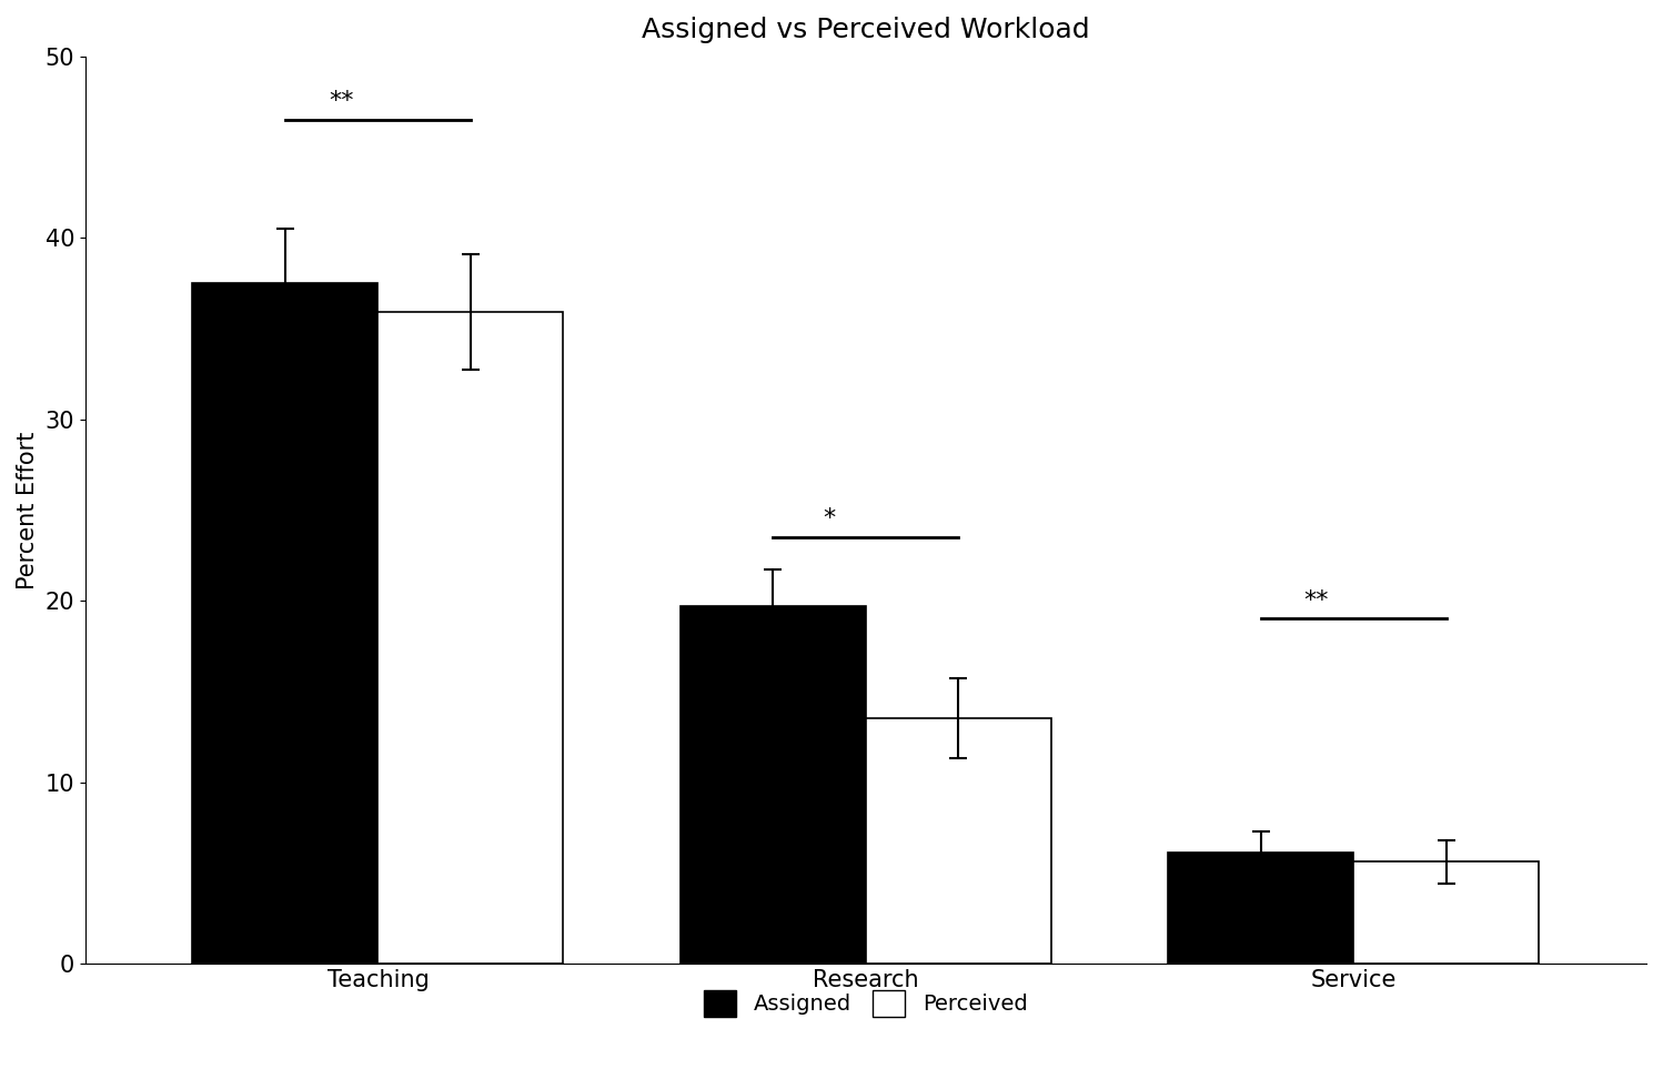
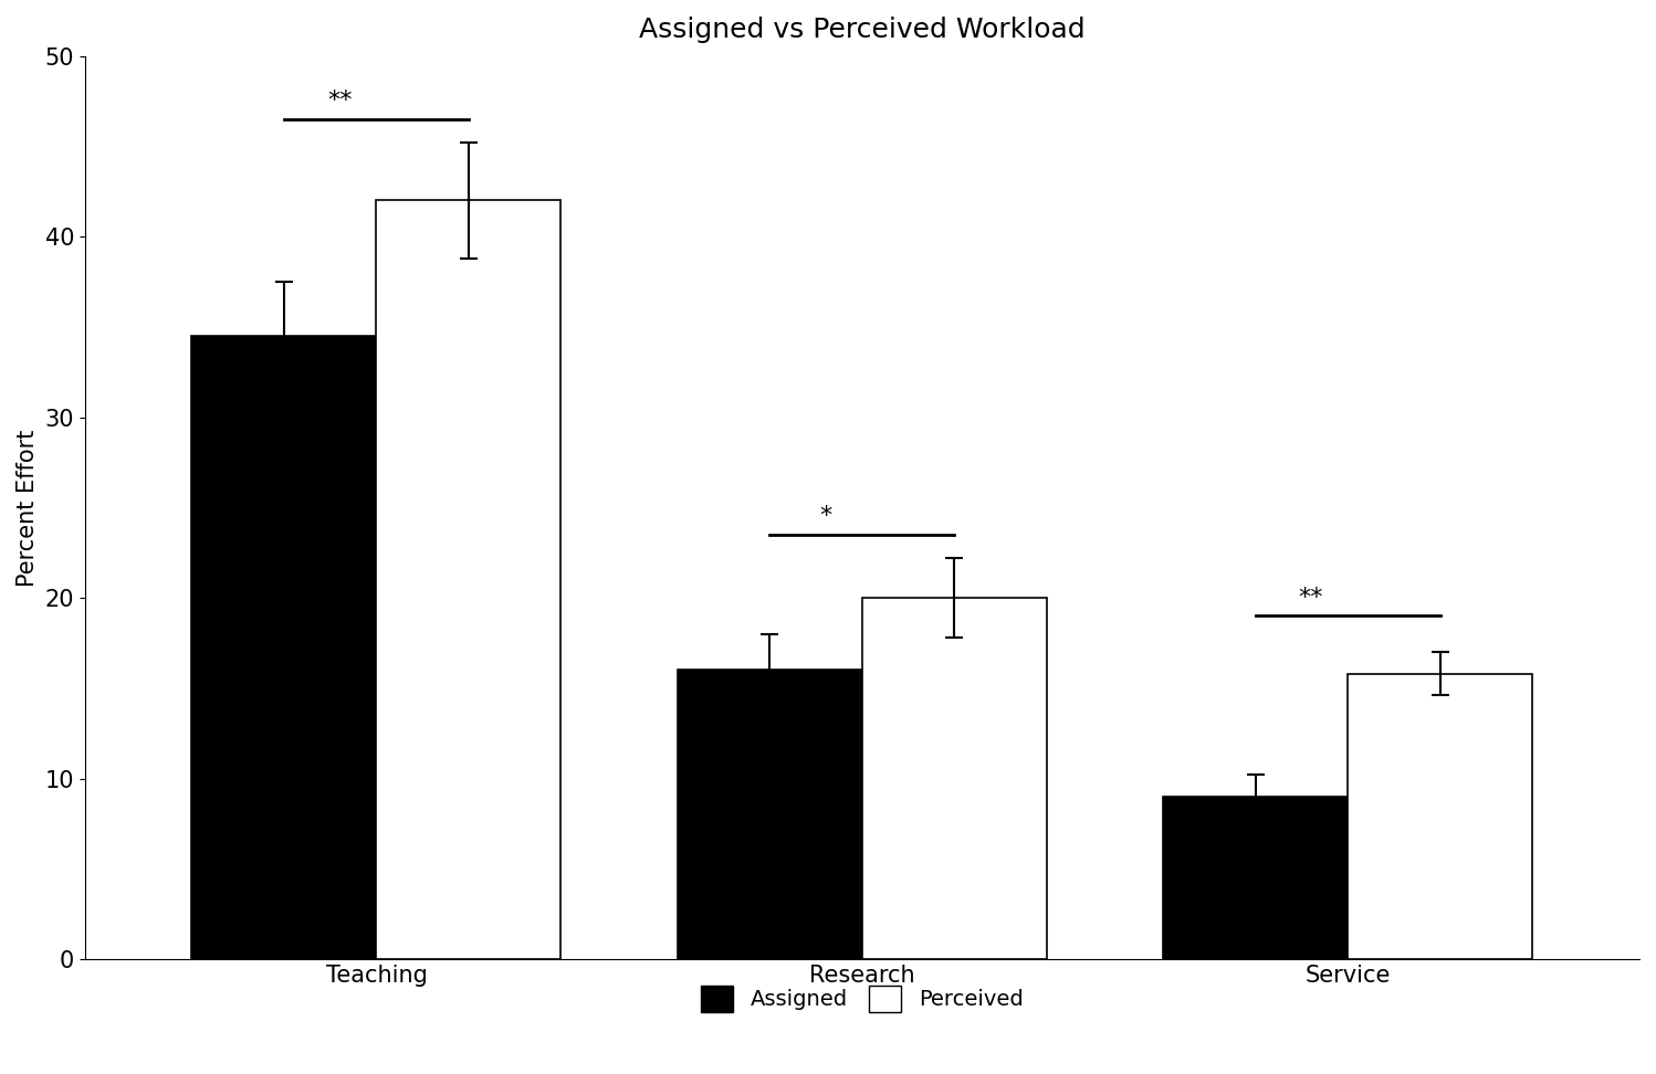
Assigned/Teaching: 37.5 -> 34.5
Perceived/Teaching: 35.9 -> 42.0
Assigned/Research: 19.7 -> 16.0
Perceived/Research: 13.5 -> 20.0
Assigned/Service: 6.1 -> 9.0
Perceived/Service: 5.6 -> 15.8
